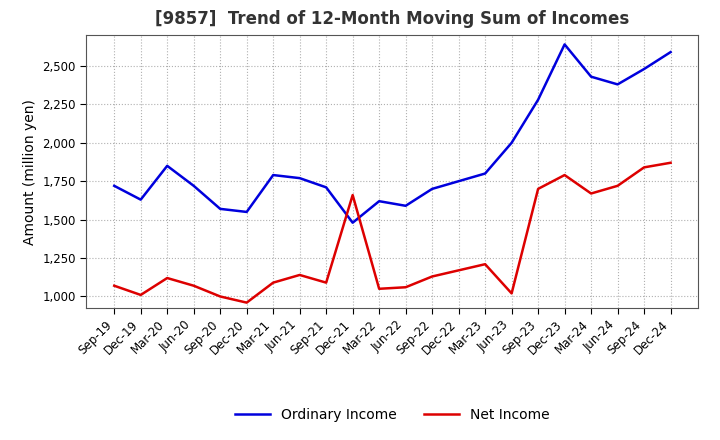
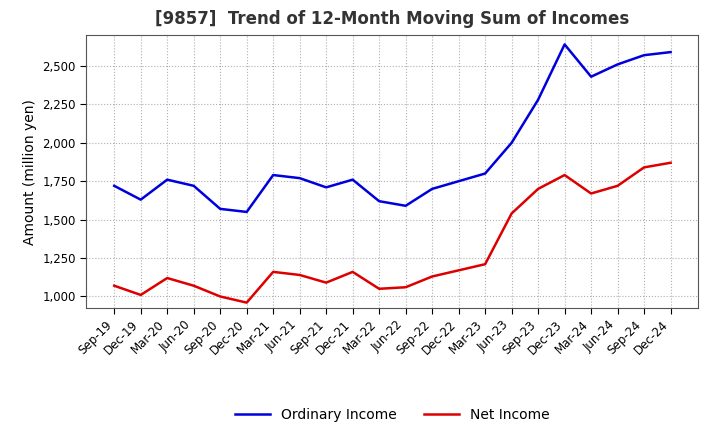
Ordinary Income/Mar-20: 1,850 -> 1,760
Net Income/Mar-21: 1,090 -> 1,160
Ordinary Income/Dec-21: 1,480 -> 1,760
Net Income/Dec-21: 1,660 -> 1,160
Net Income/Jun-23: 1,020 -> 1,540
Ordinary Income/Jun-24: 2,380 -> 2,510
Ordinary Income/Sep-24: 2,480 -> 2,570
